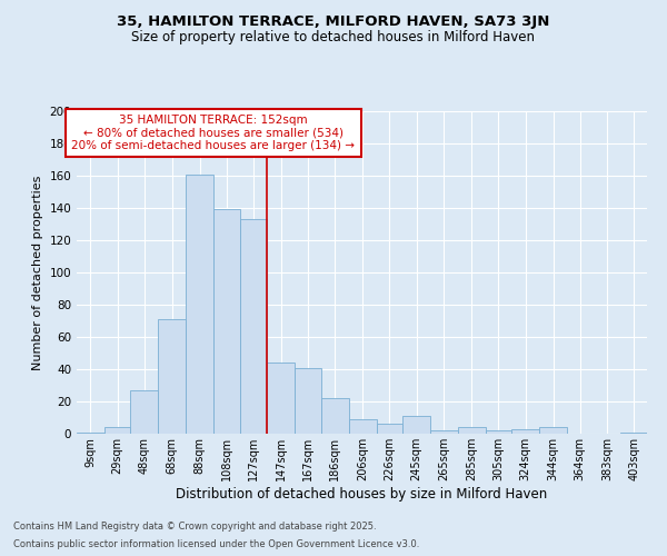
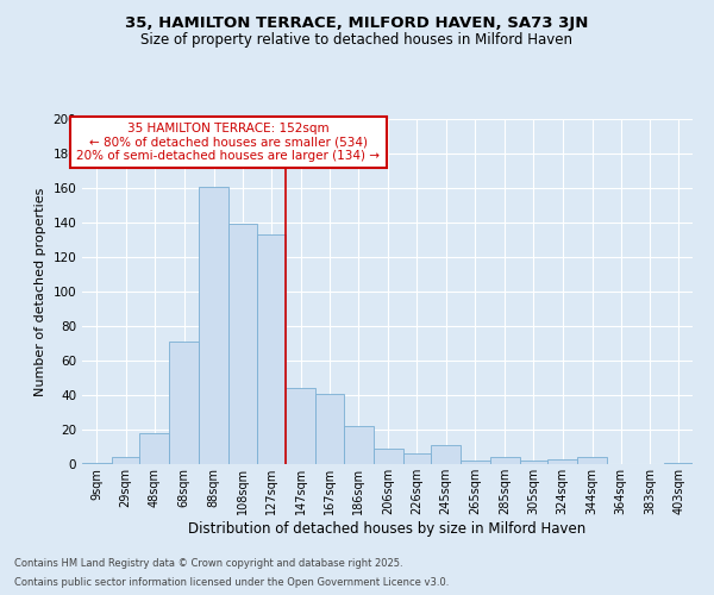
48sqm: 27 -> 18
